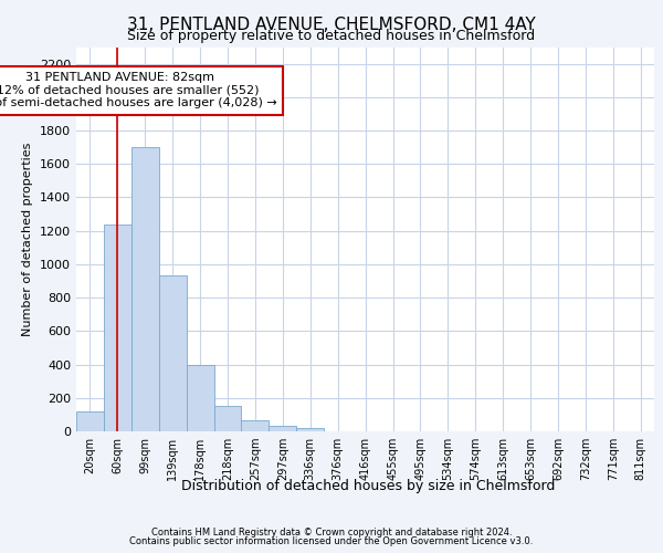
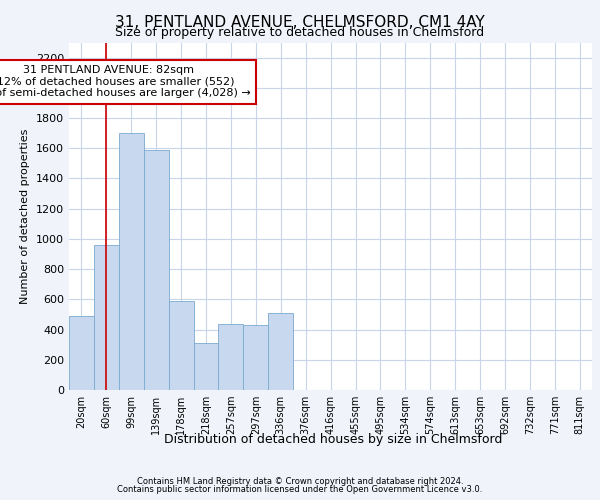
20sqm: 120 -> 490
60sqm: 1240 -> 960
139sqm: 930 -> 1590
178sqm: 400 -> 590
218sqm: 150 -> 310
257sqm: 60 -> 440
297sqm: 40 -> 430
336sqm: 20 -> 510
